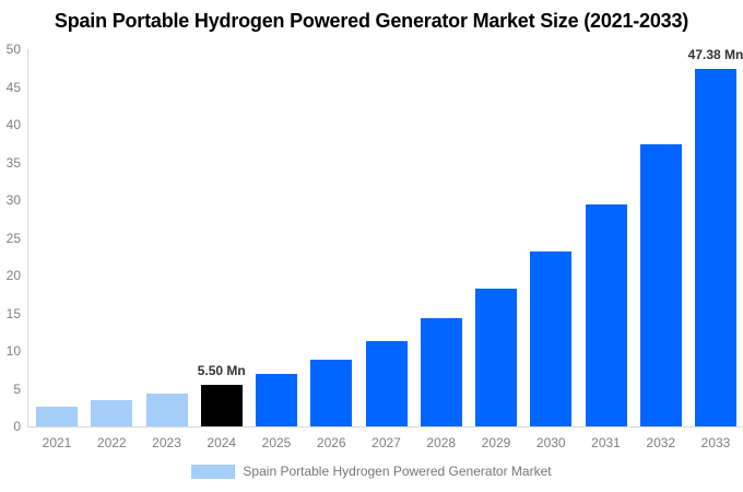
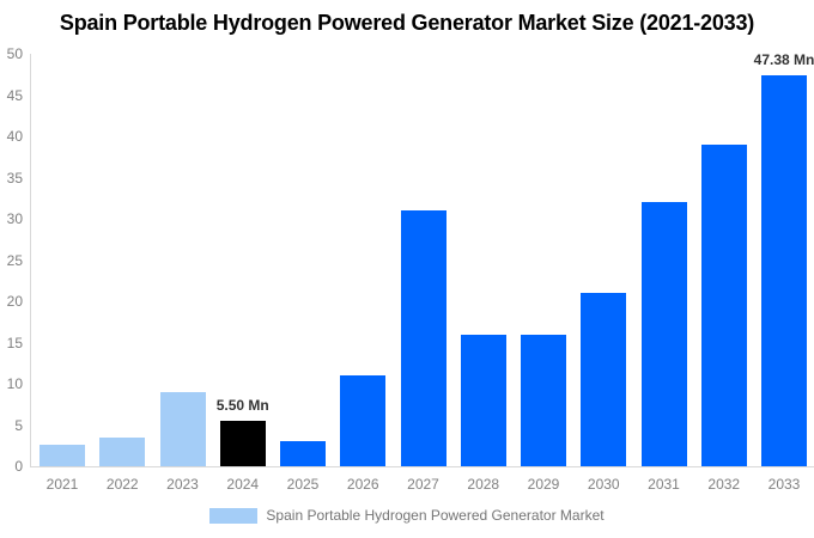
2023: 4 -> 9
2025: 7 -> 3
2026: 9 -> 11
2027: 11 -> 31
2028: 14 -> 16
2029: 18 -> 16
2030: 23 -> 21
2031: 29 -> 32
2032: 37 -> 39
